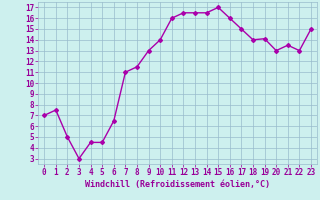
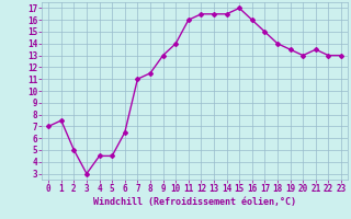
19: 14.1 -> 13.5
23: 15.0 -> 13.0
